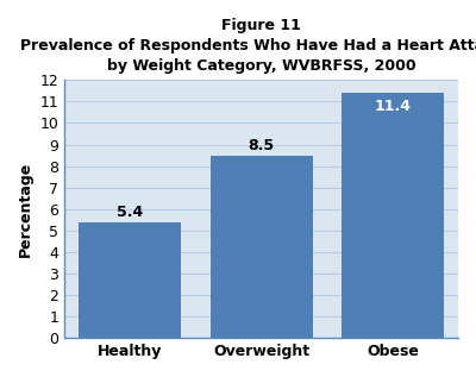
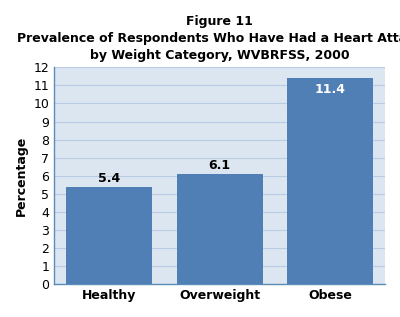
Overweight: 8.5 -> 6.1
